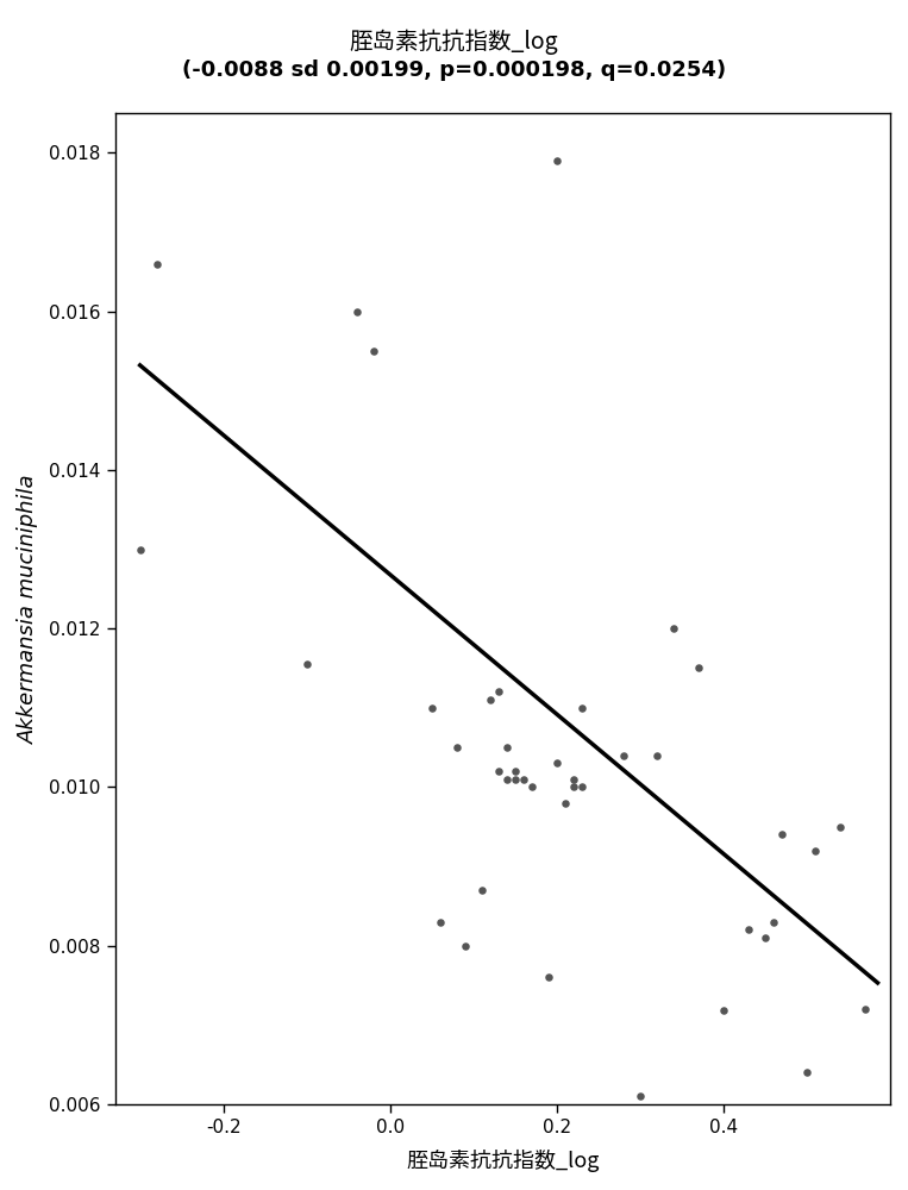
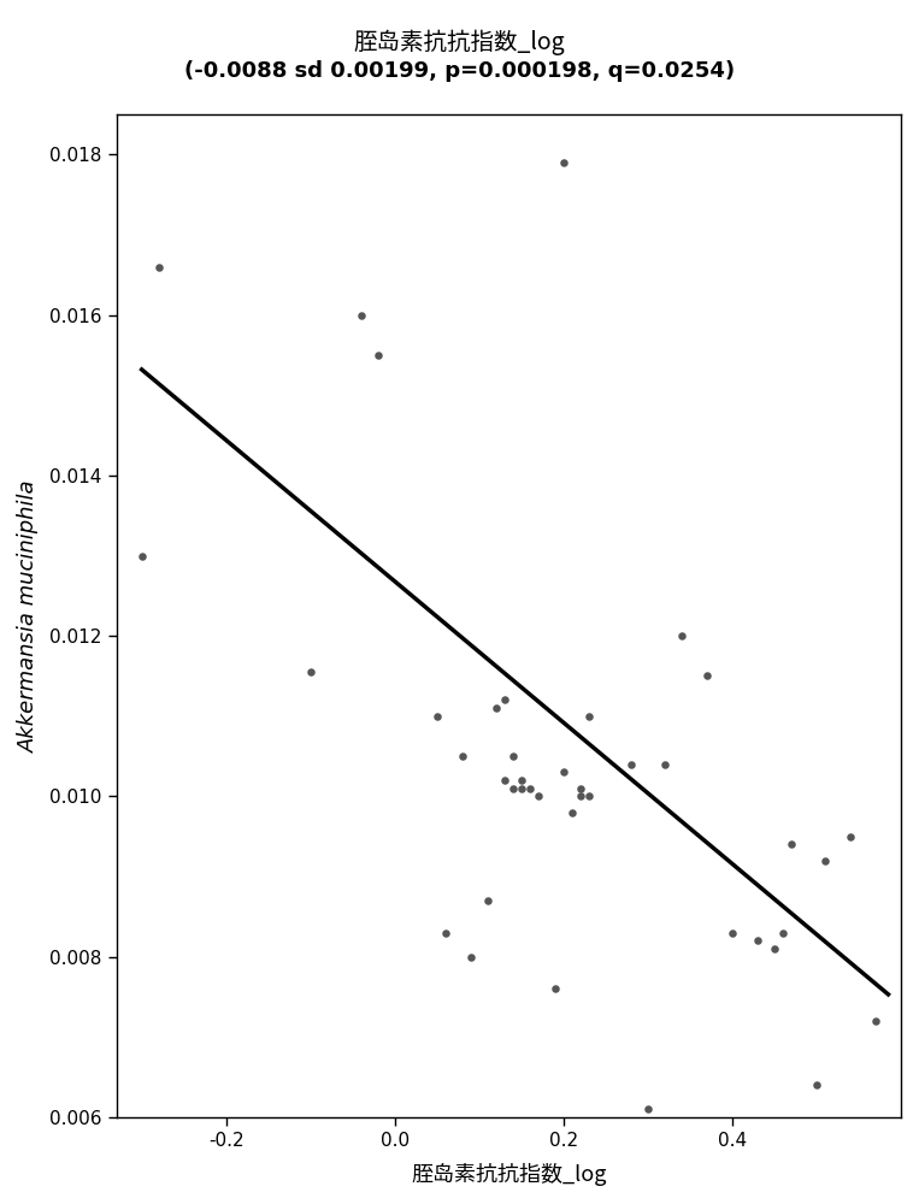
0.4: 0.00718 -> 0.00830
